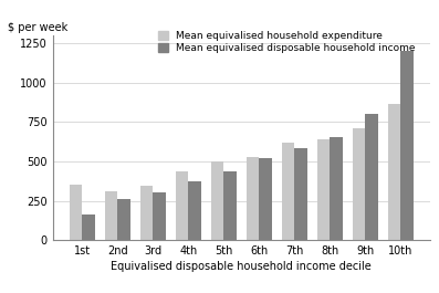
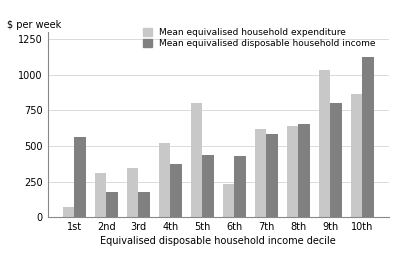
Mean equivalised household expenditure/1st: 360 -> 70
Mean equivalised disposable household income/1st: 160 -> 560
Mean equivalised disposable household income/2nd: 260 -> 180
Mean equivalised disposable household income/3rd: 300 -> 180
Mean equivalised household expenditure/4th: 440 -> 520
Mean equivalised household expenditure/5th: 500 -> 800
Mean equivalised household expenditure/6th: 520 -> 230
Mean equivalised disposable household income/6th: 520 -> 430
Mean equivalised household expenditure/9th: 710 -> 1030
Mean equivalised disposable household income/10th: 1200 -> 1120
